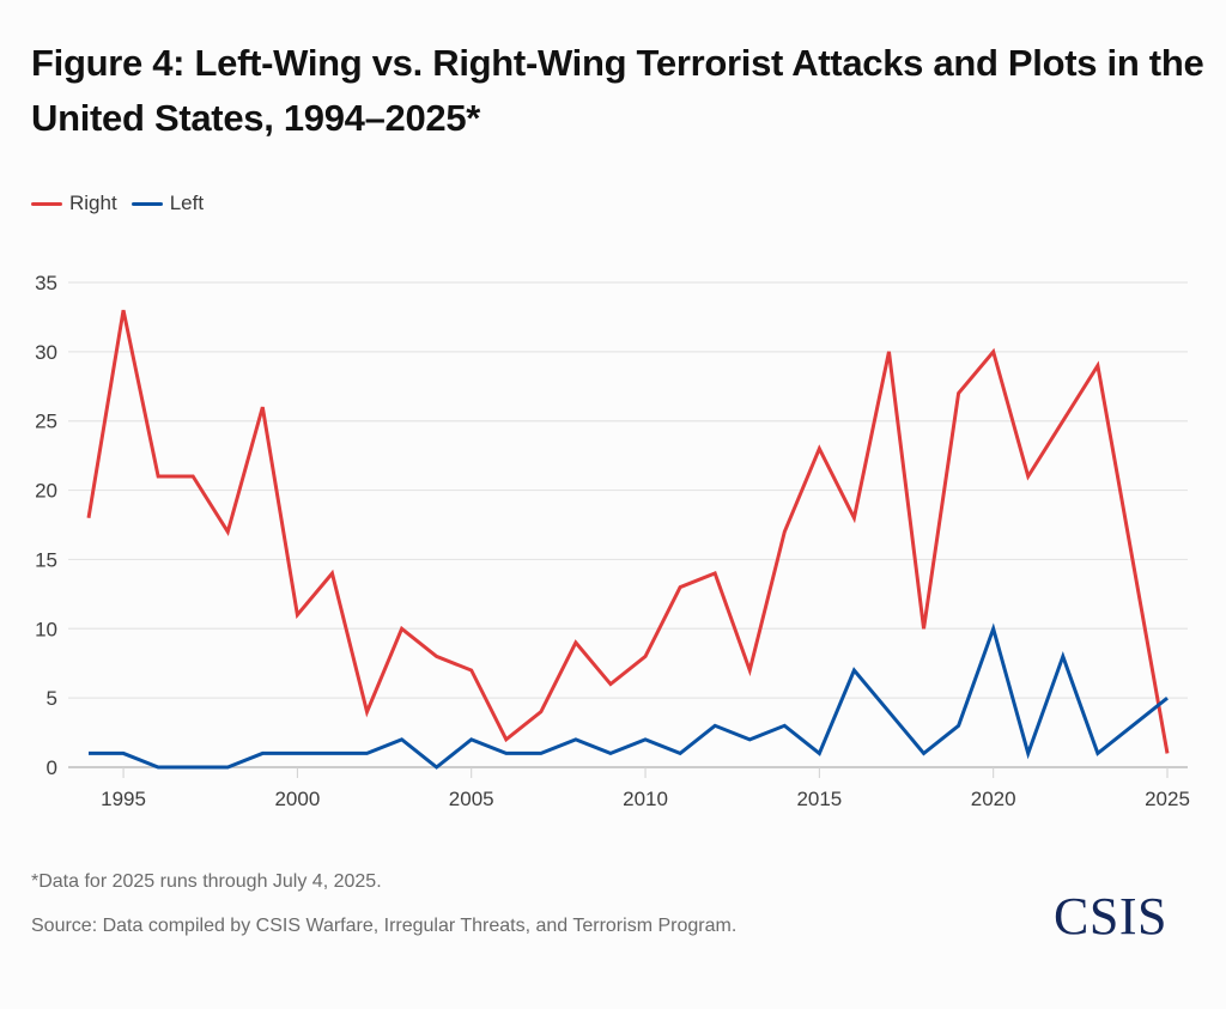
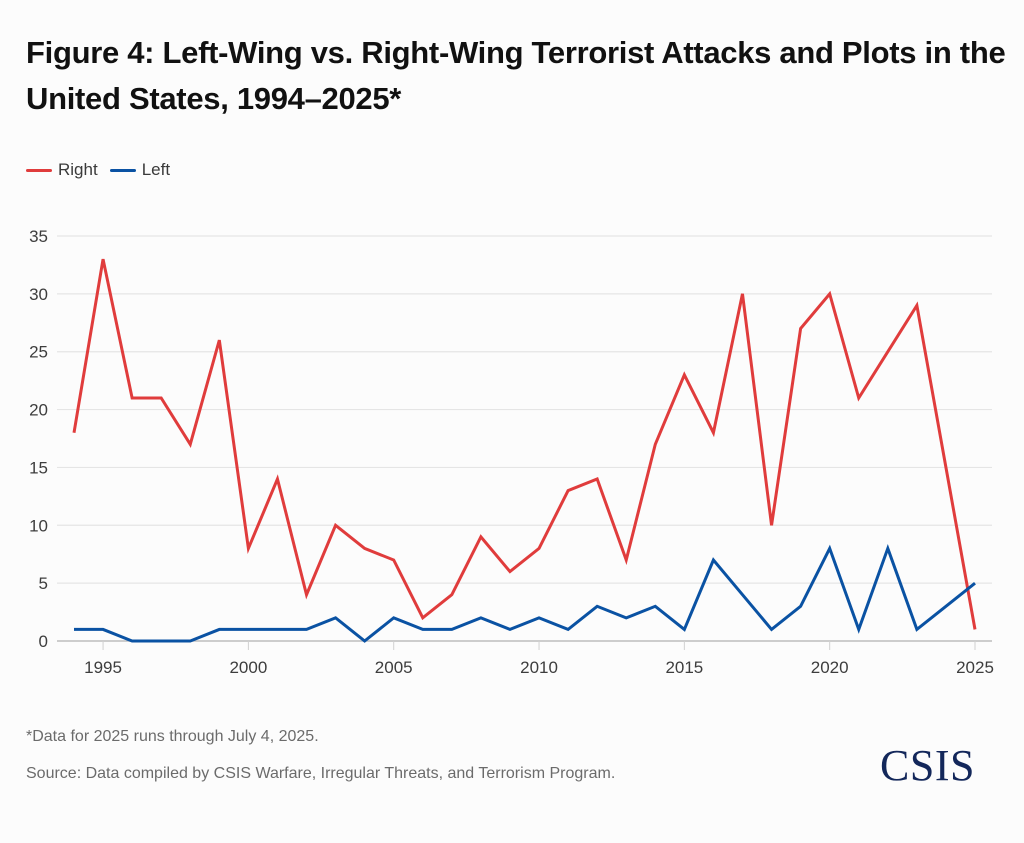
Right/2000: 11 -> 8
Left/2020: 10 -> 8
